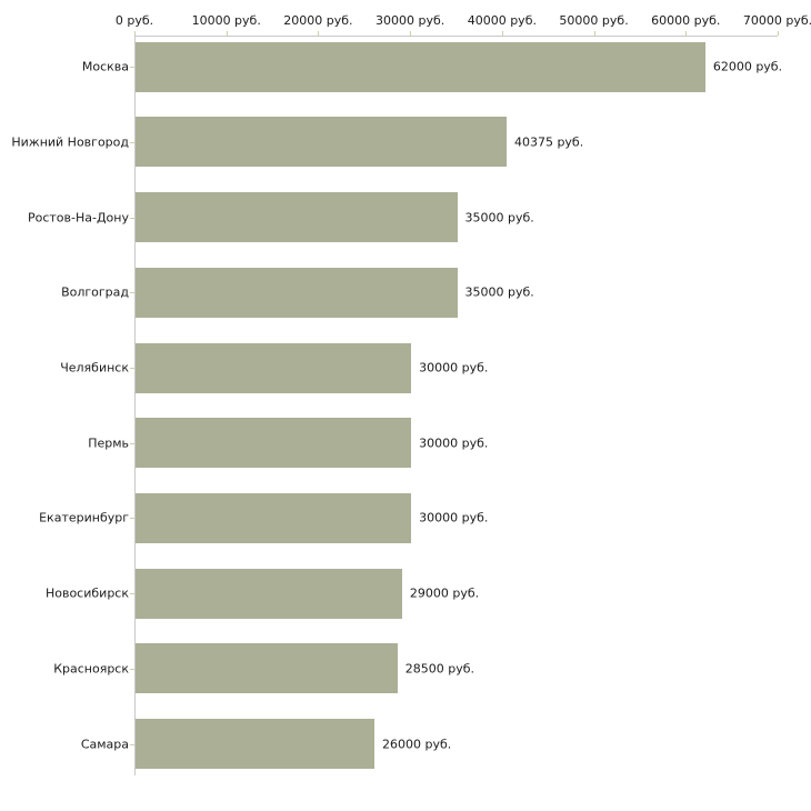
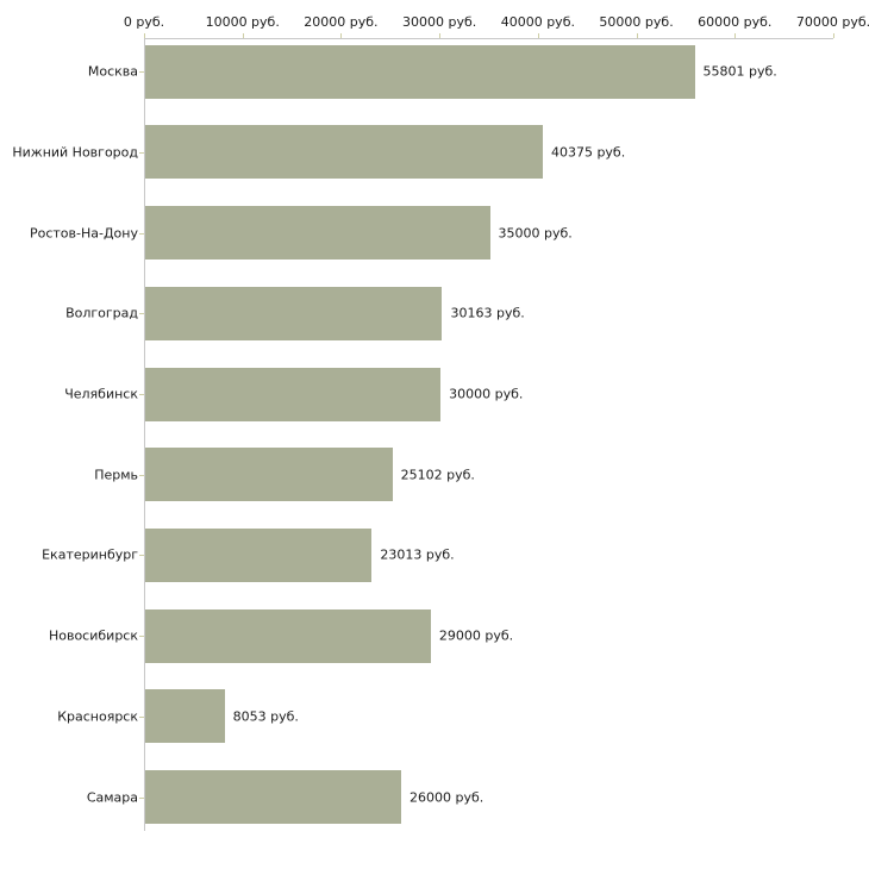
Москва: 62000 -> 55801
Волгоград: 35000 -> 30163
Пермь: 30000 -> 25102
Екатеринбург: 30000 -> 23013
Красноярск: 28500 -> 8053
